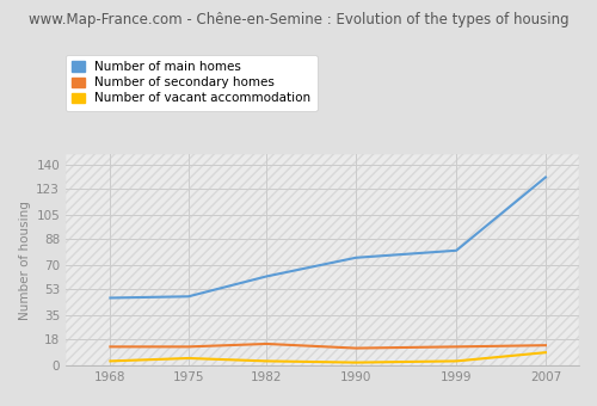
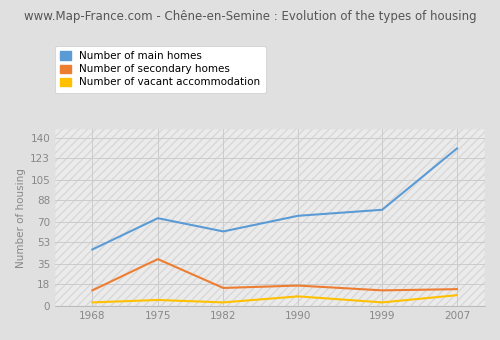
Number of main homes/1975: 48 -> 73
Number of secondary homes/1975: 13 -> 39
Number of secondary homes/1990: 12 -> 17
Number of vacant accommodation/1990: 2 -> 8
